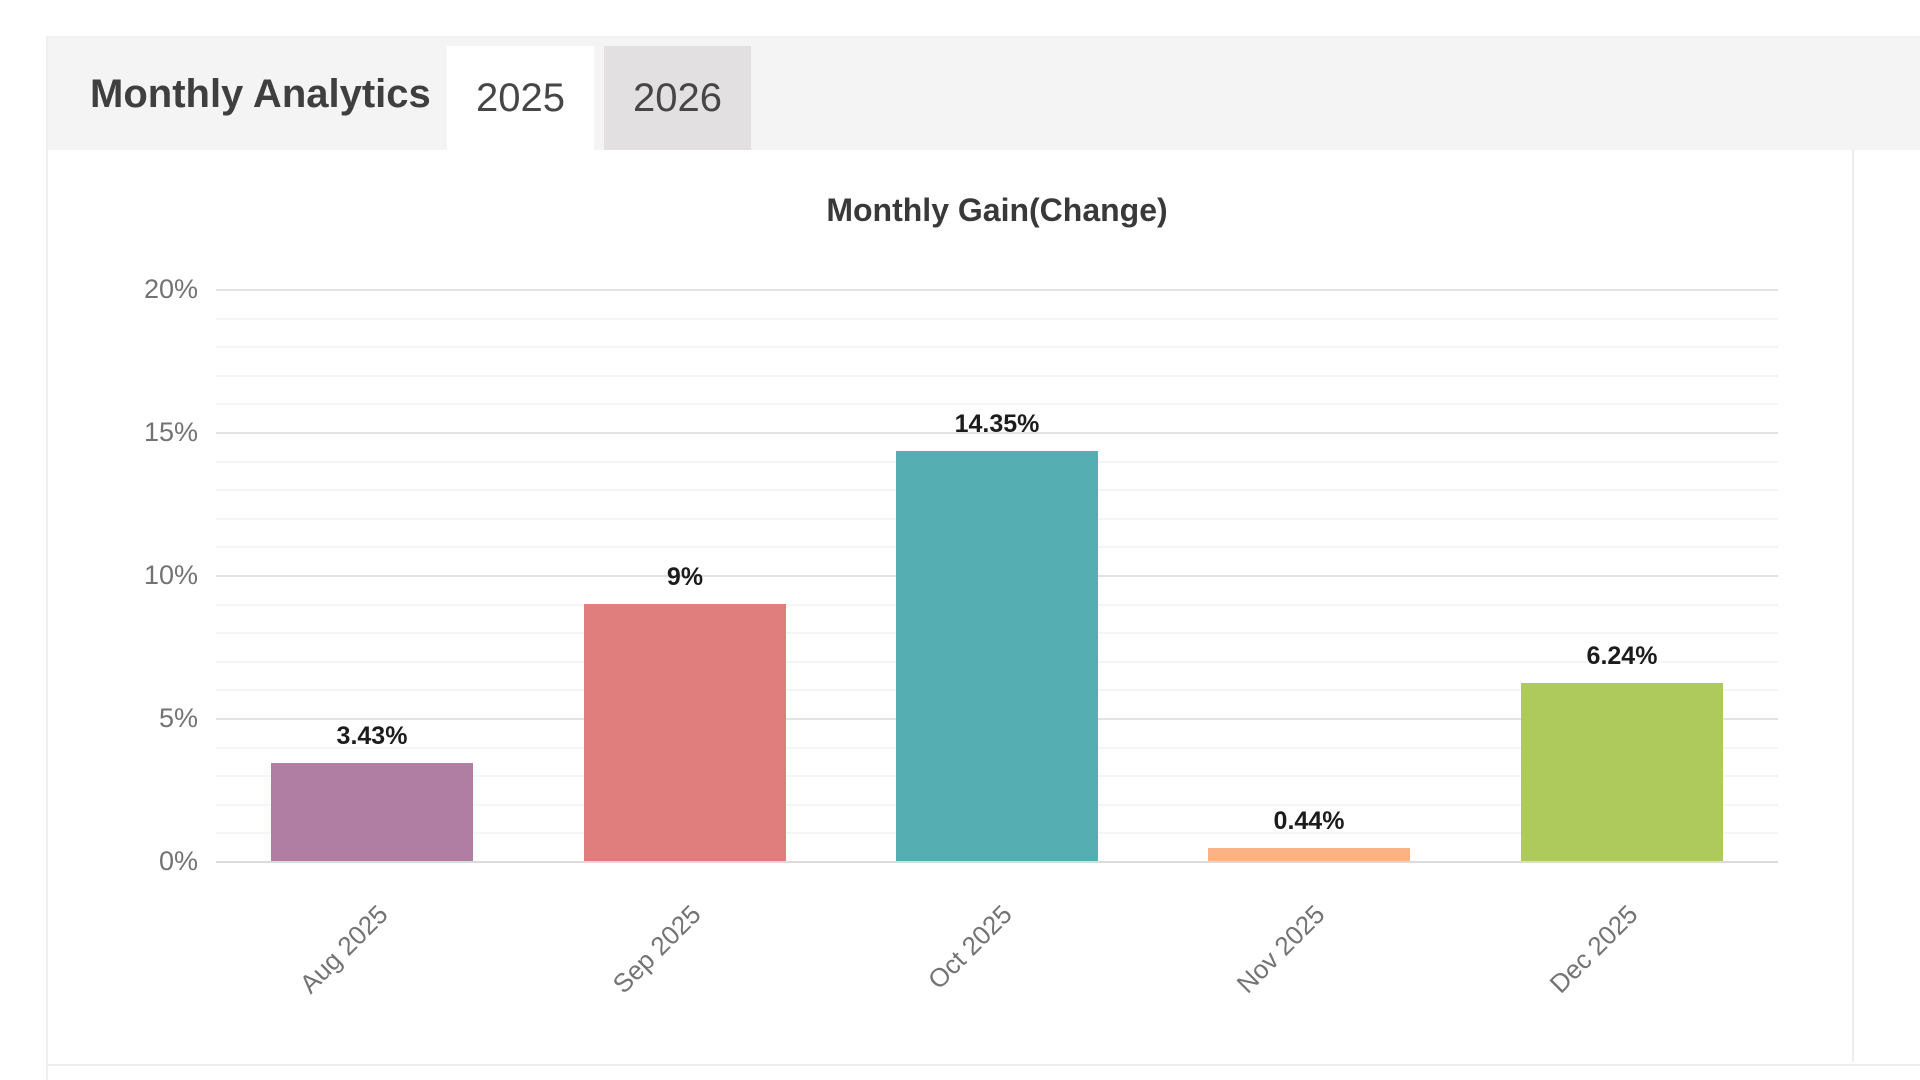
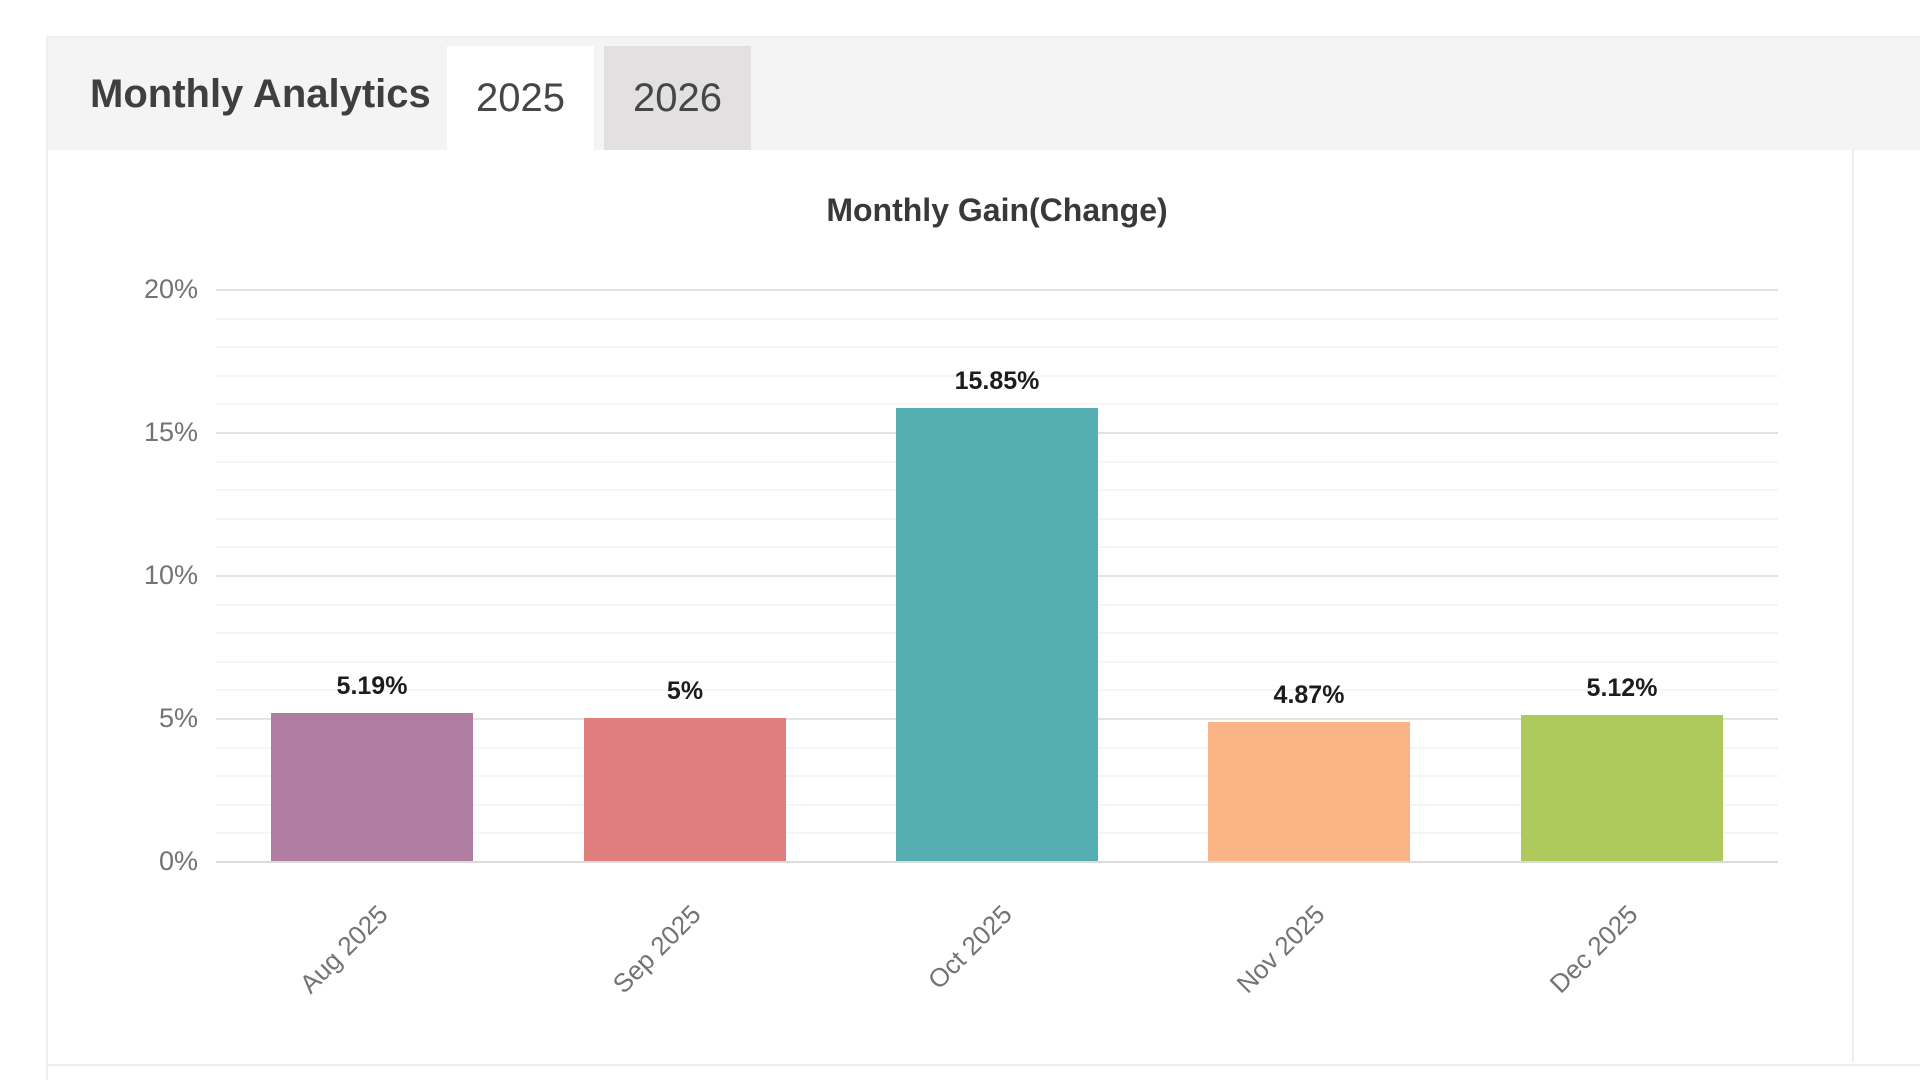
Aug 2025: 3.43% -> 5.19%
Sep 2025: 9% -> 5%
Oct 2025: 14.35% -> 15.85%
Nov 2025: 0.44% -> 4.87%
Dec 2025: 6.24% -> 5.12%
